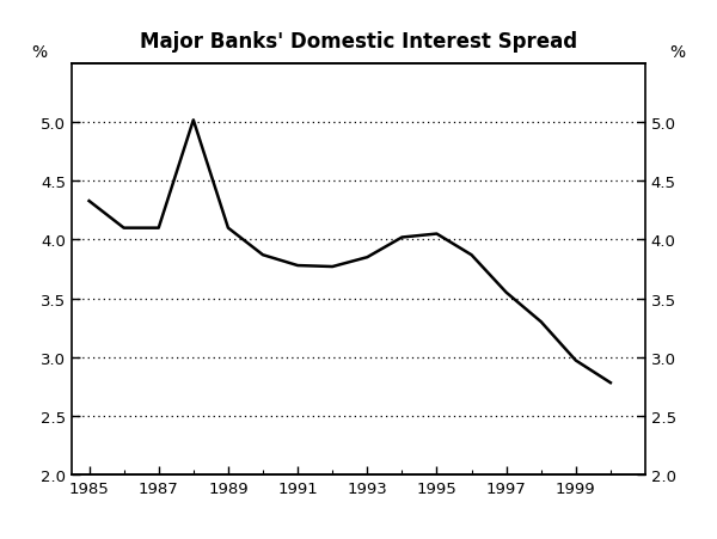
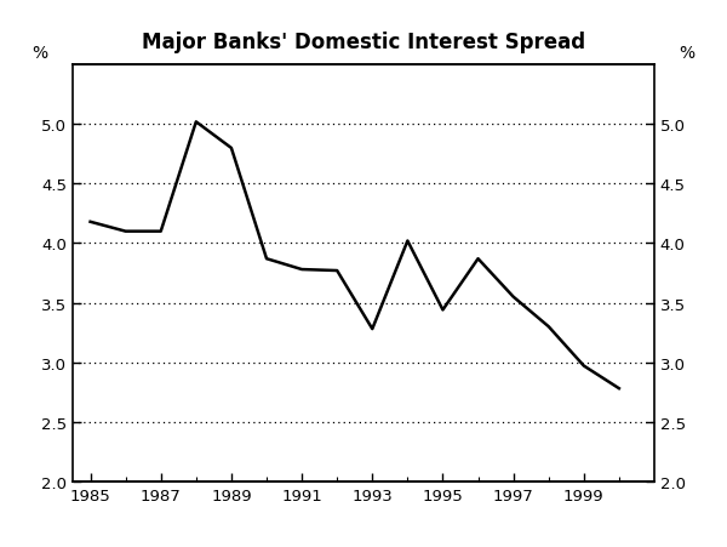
1985: 4.33 -> 4.18
1989: 4.10 -> 4.80
1993: 3.85 -> 3.28
1995: 4.05 -> 3.44
